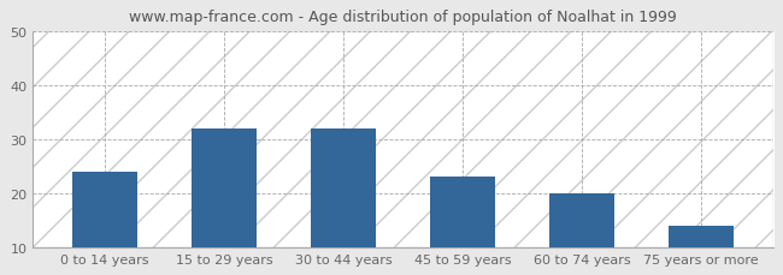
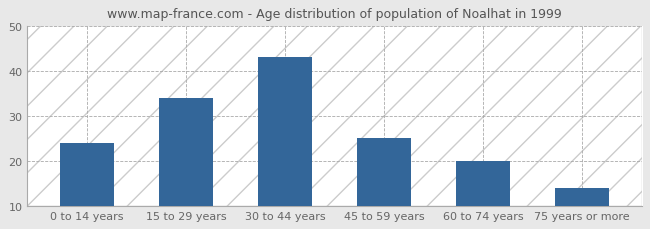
15 to 29 years: 32 -> 34
30 to 44 years: 32 -> 43
45 to 59 years: 23 -> 25
